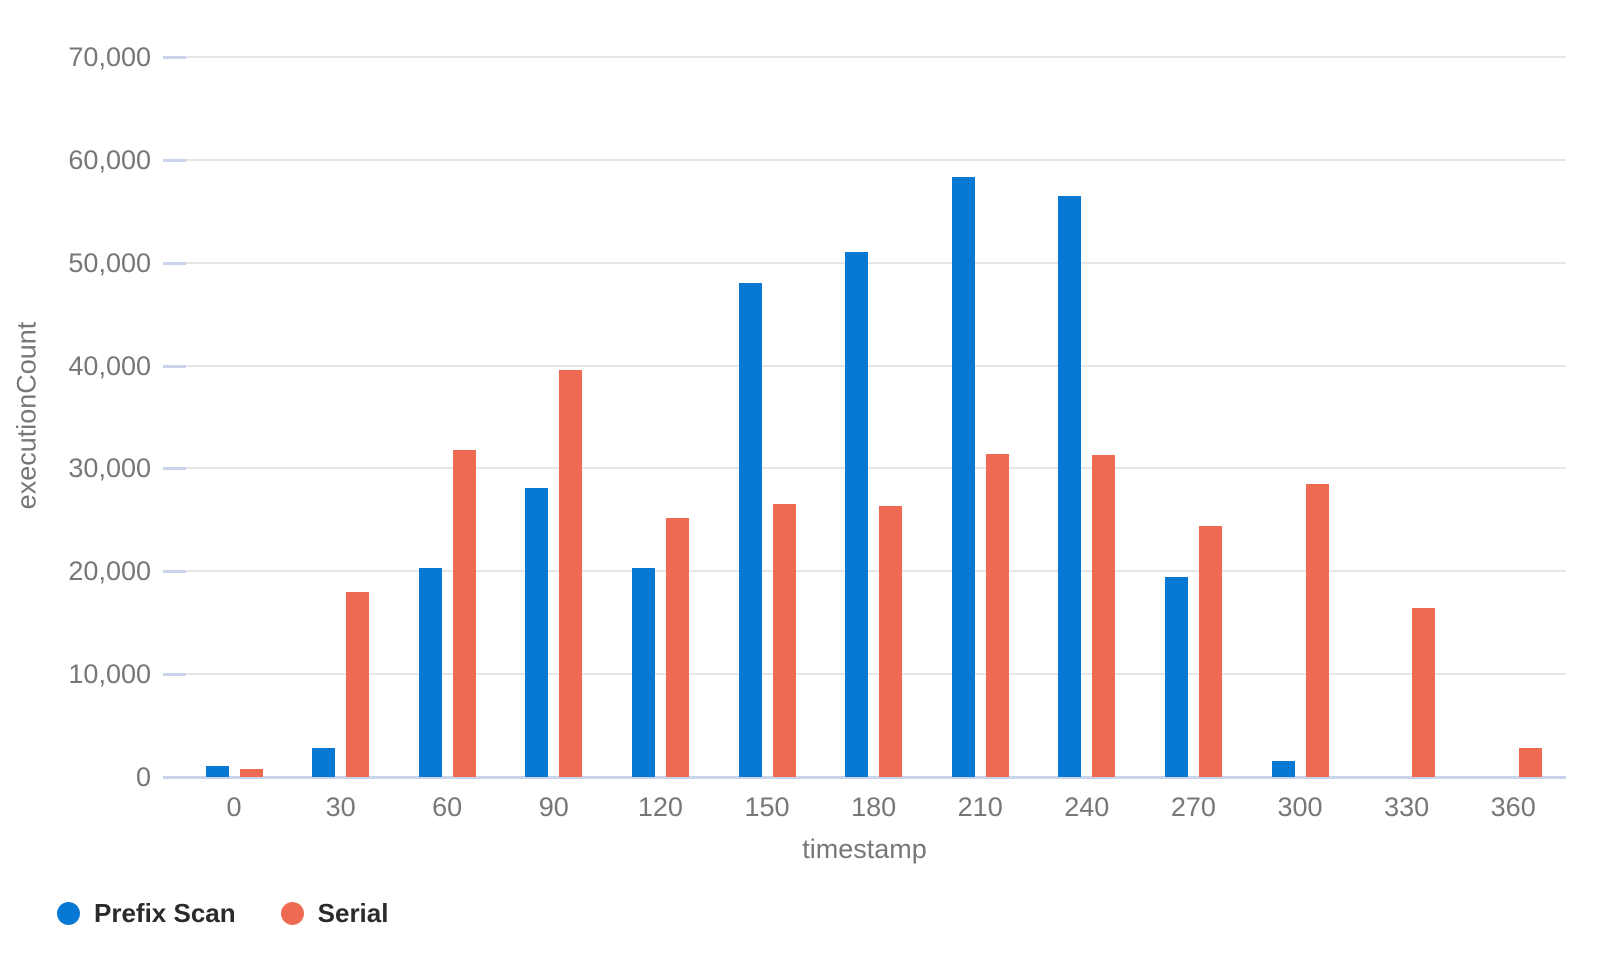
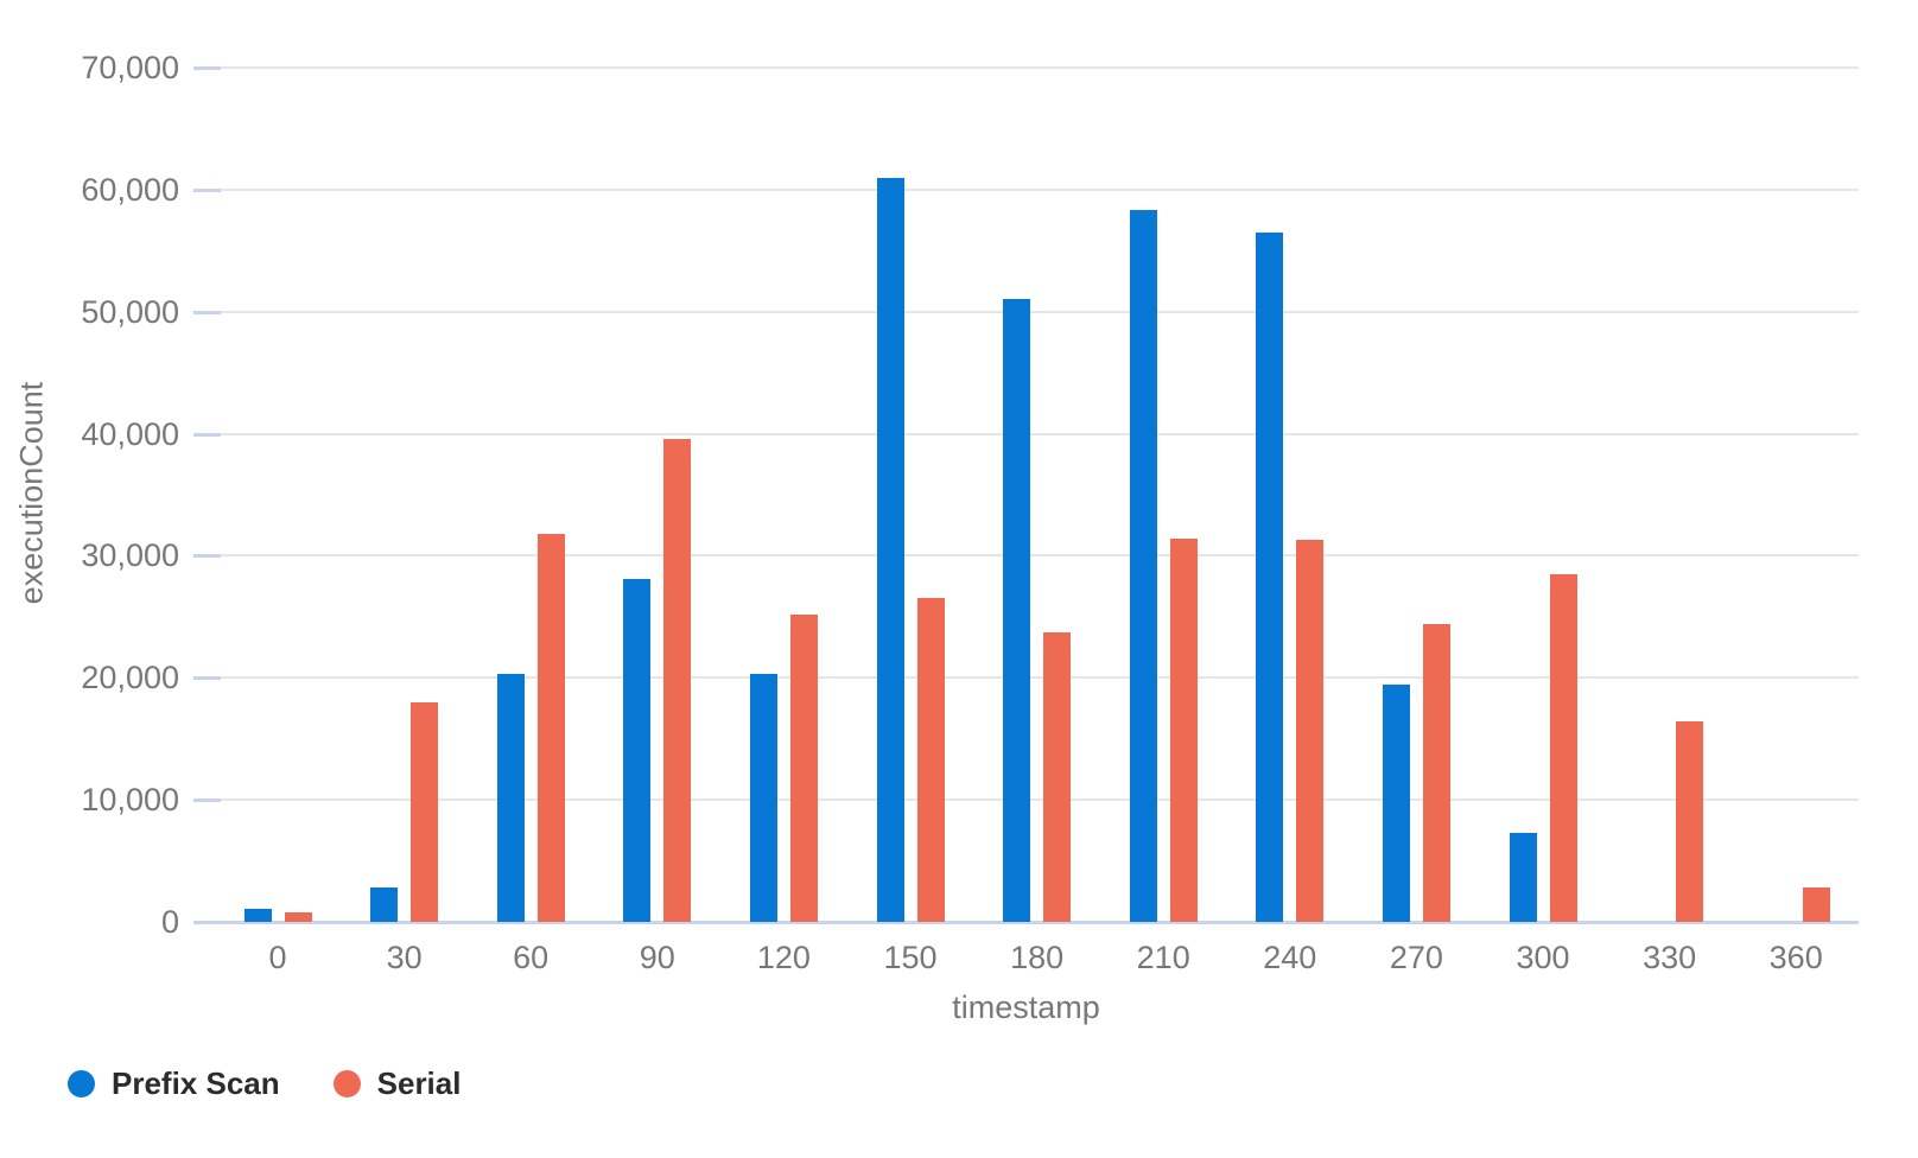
Prefix Scan/150: 48000 -> 61000
Serial/180: 26300 -> 23700
Prefix Scan/300: 1600 -> 7300
